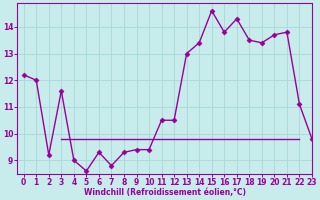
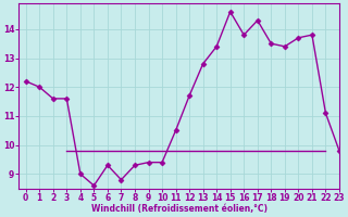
2: 9.2 -> 11.6
12: 10.5 -> 11.7
13: 13.0 -> 12.8
